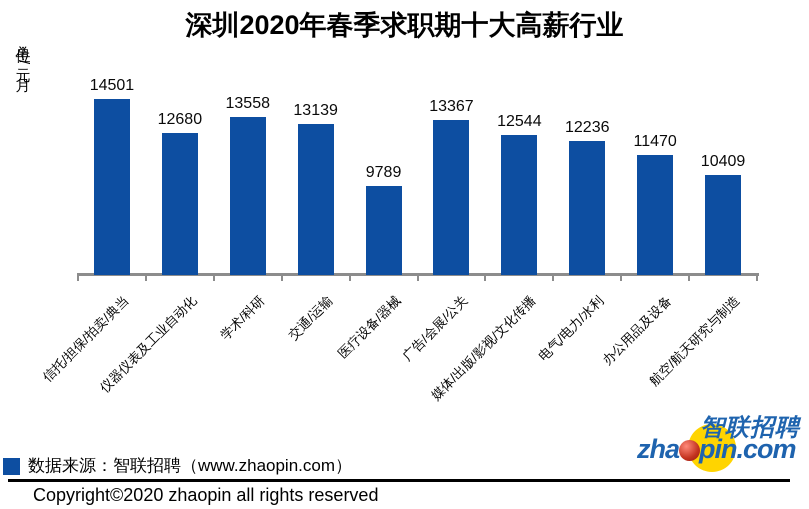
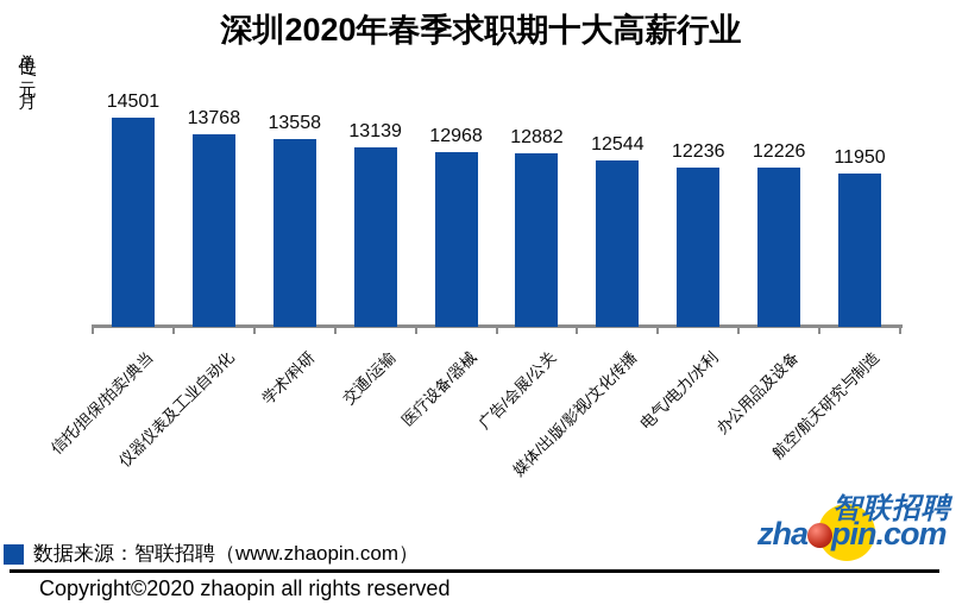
仪器仪表及工业自动化: 12680 -> 13768
医疗设备/器械: 9789 -> 12968
广告/会展/公关: 13367 -> 12882
办公用品及设备: 11470 -> 12226
航空/航天研究与制造: 10409 -> 11950
